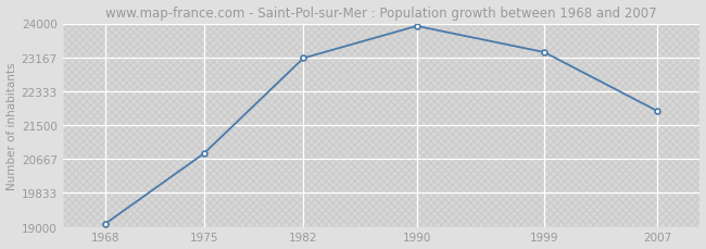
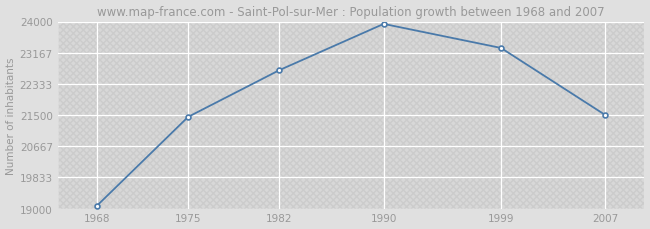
1975: 20810 -> 21450
1982: 23150 -> 22700
2007: 21840 -> 21500
